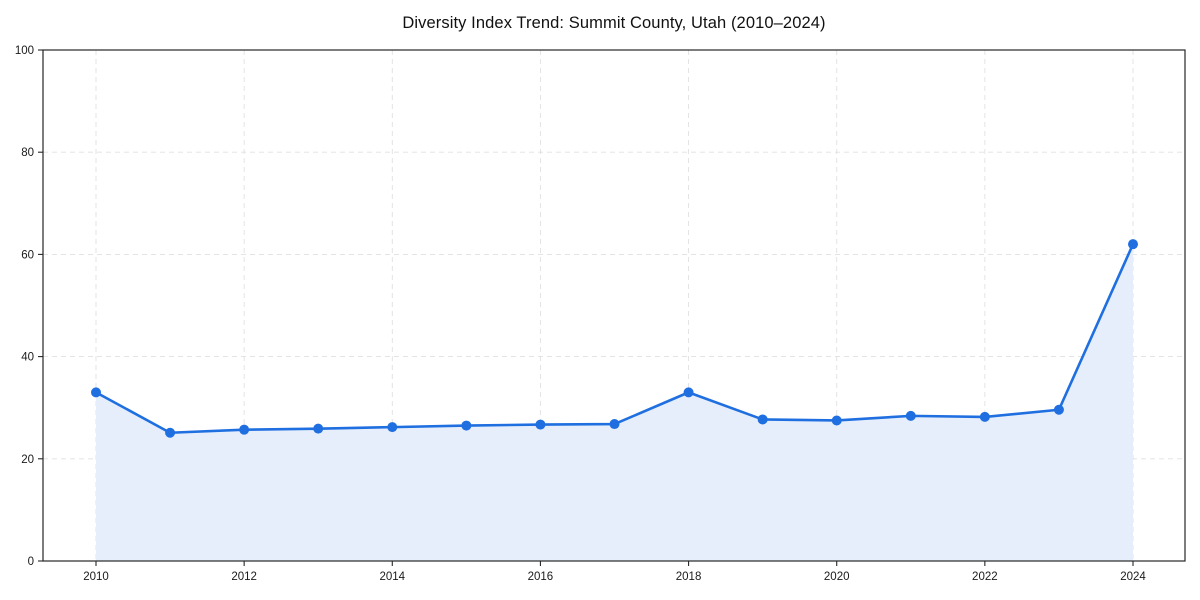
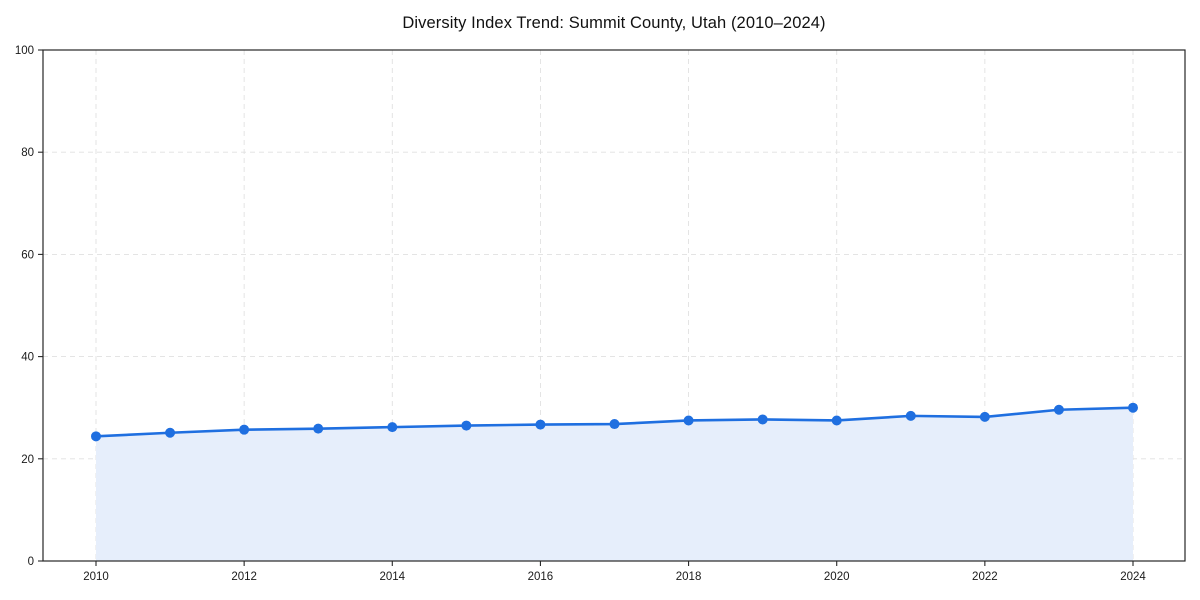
2010: 33 -> 24
2018: 33 -> 28
2024: 62 -> 30
